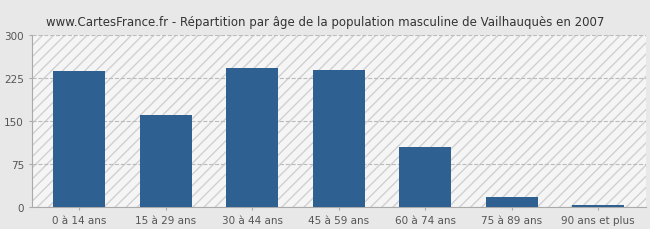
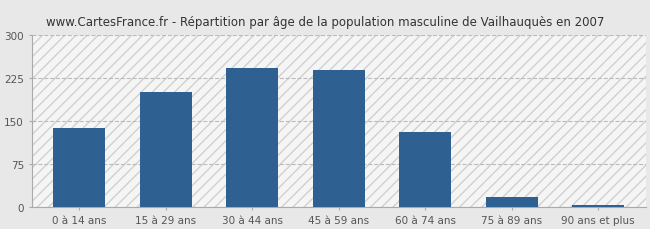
0 à 14 ans: 237 -> 138
15 à 29 ans: 160 -> 200
60 à 74 ans: 105 -> 130
